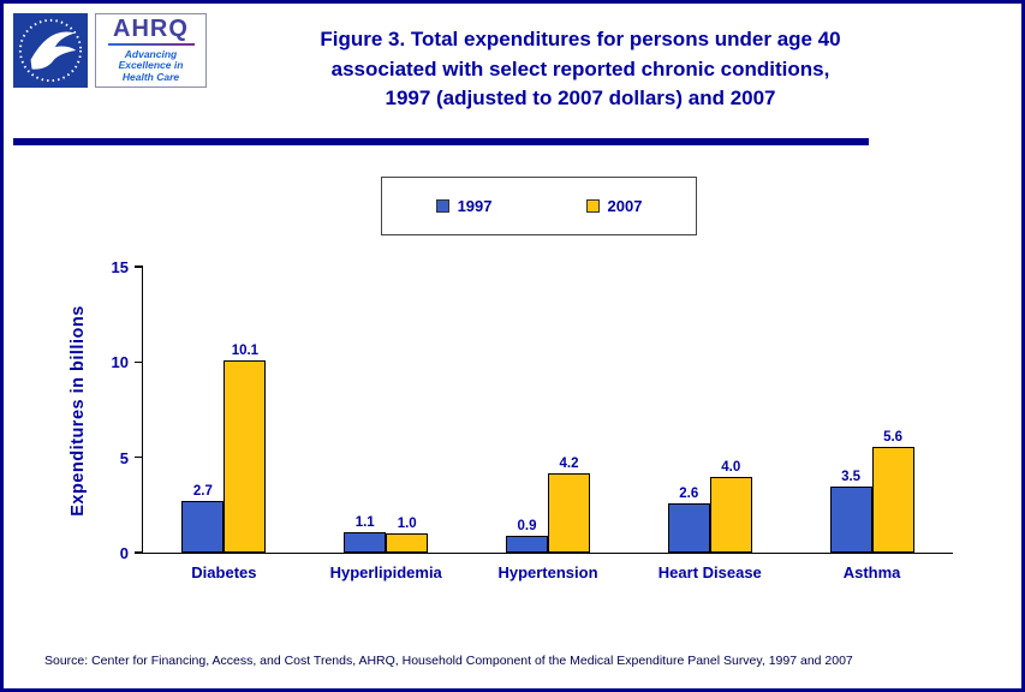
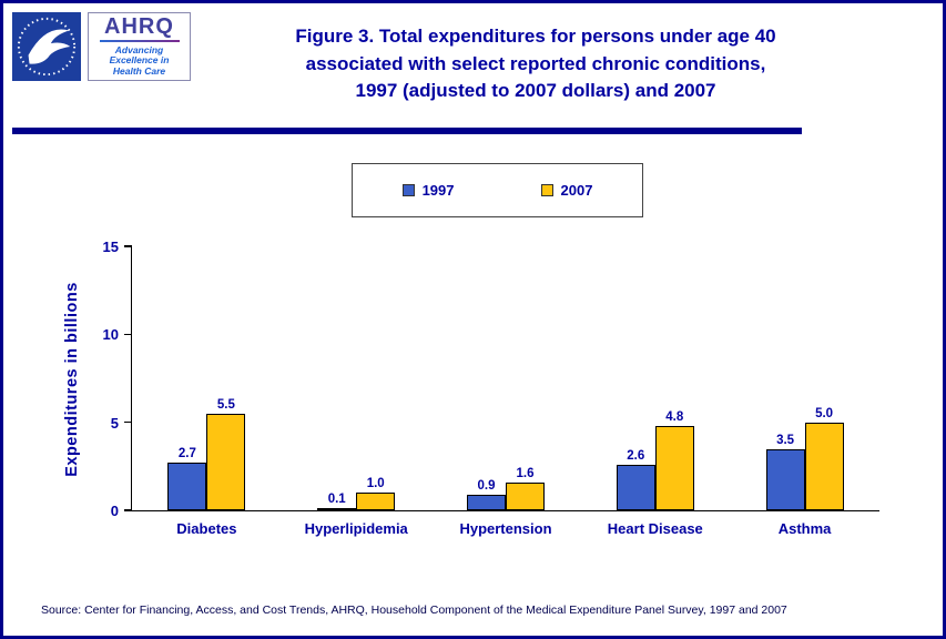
2007/Diabetes: 10.1 -> 5.5
1997/Hyperlipidemia: 1.1 -> 0.1
2007/Hypertension: 4.2 -> 1.6
2007/Heart Disease: 4.0 -> 4.8
2007/Asthma: 5.6 -> 5.0
